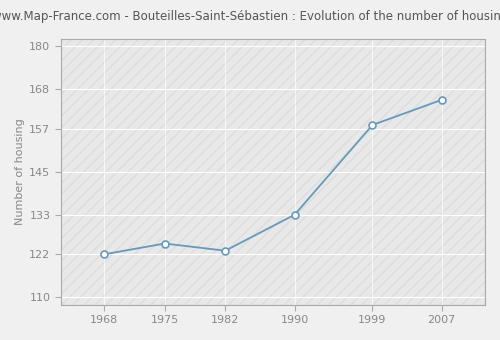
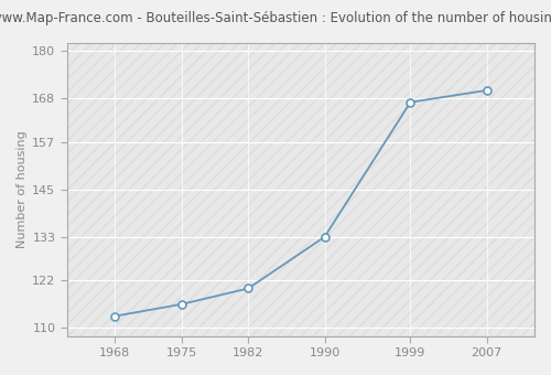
1968: 122 -> 113
1975: 125 -> 116
1982: 123 -> 120
1999: 158 -> 167
2007: 165 -> 170
